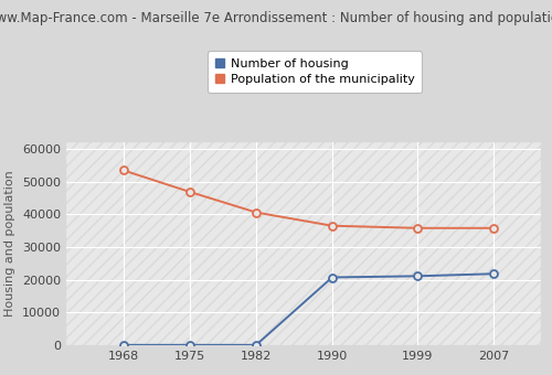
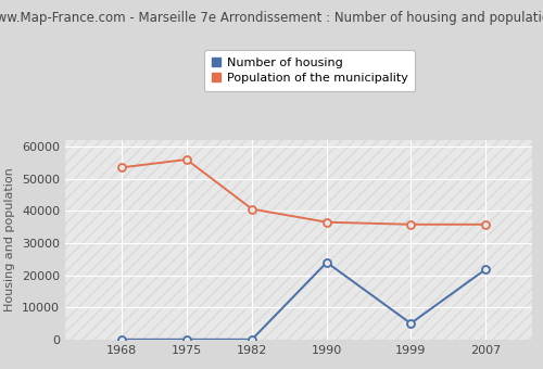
Population of the municipality/1975: 46900 -> 56000
Number of housing/1990: 20700 -> 24000
Number of housing/1999: 21100 -> 5000
